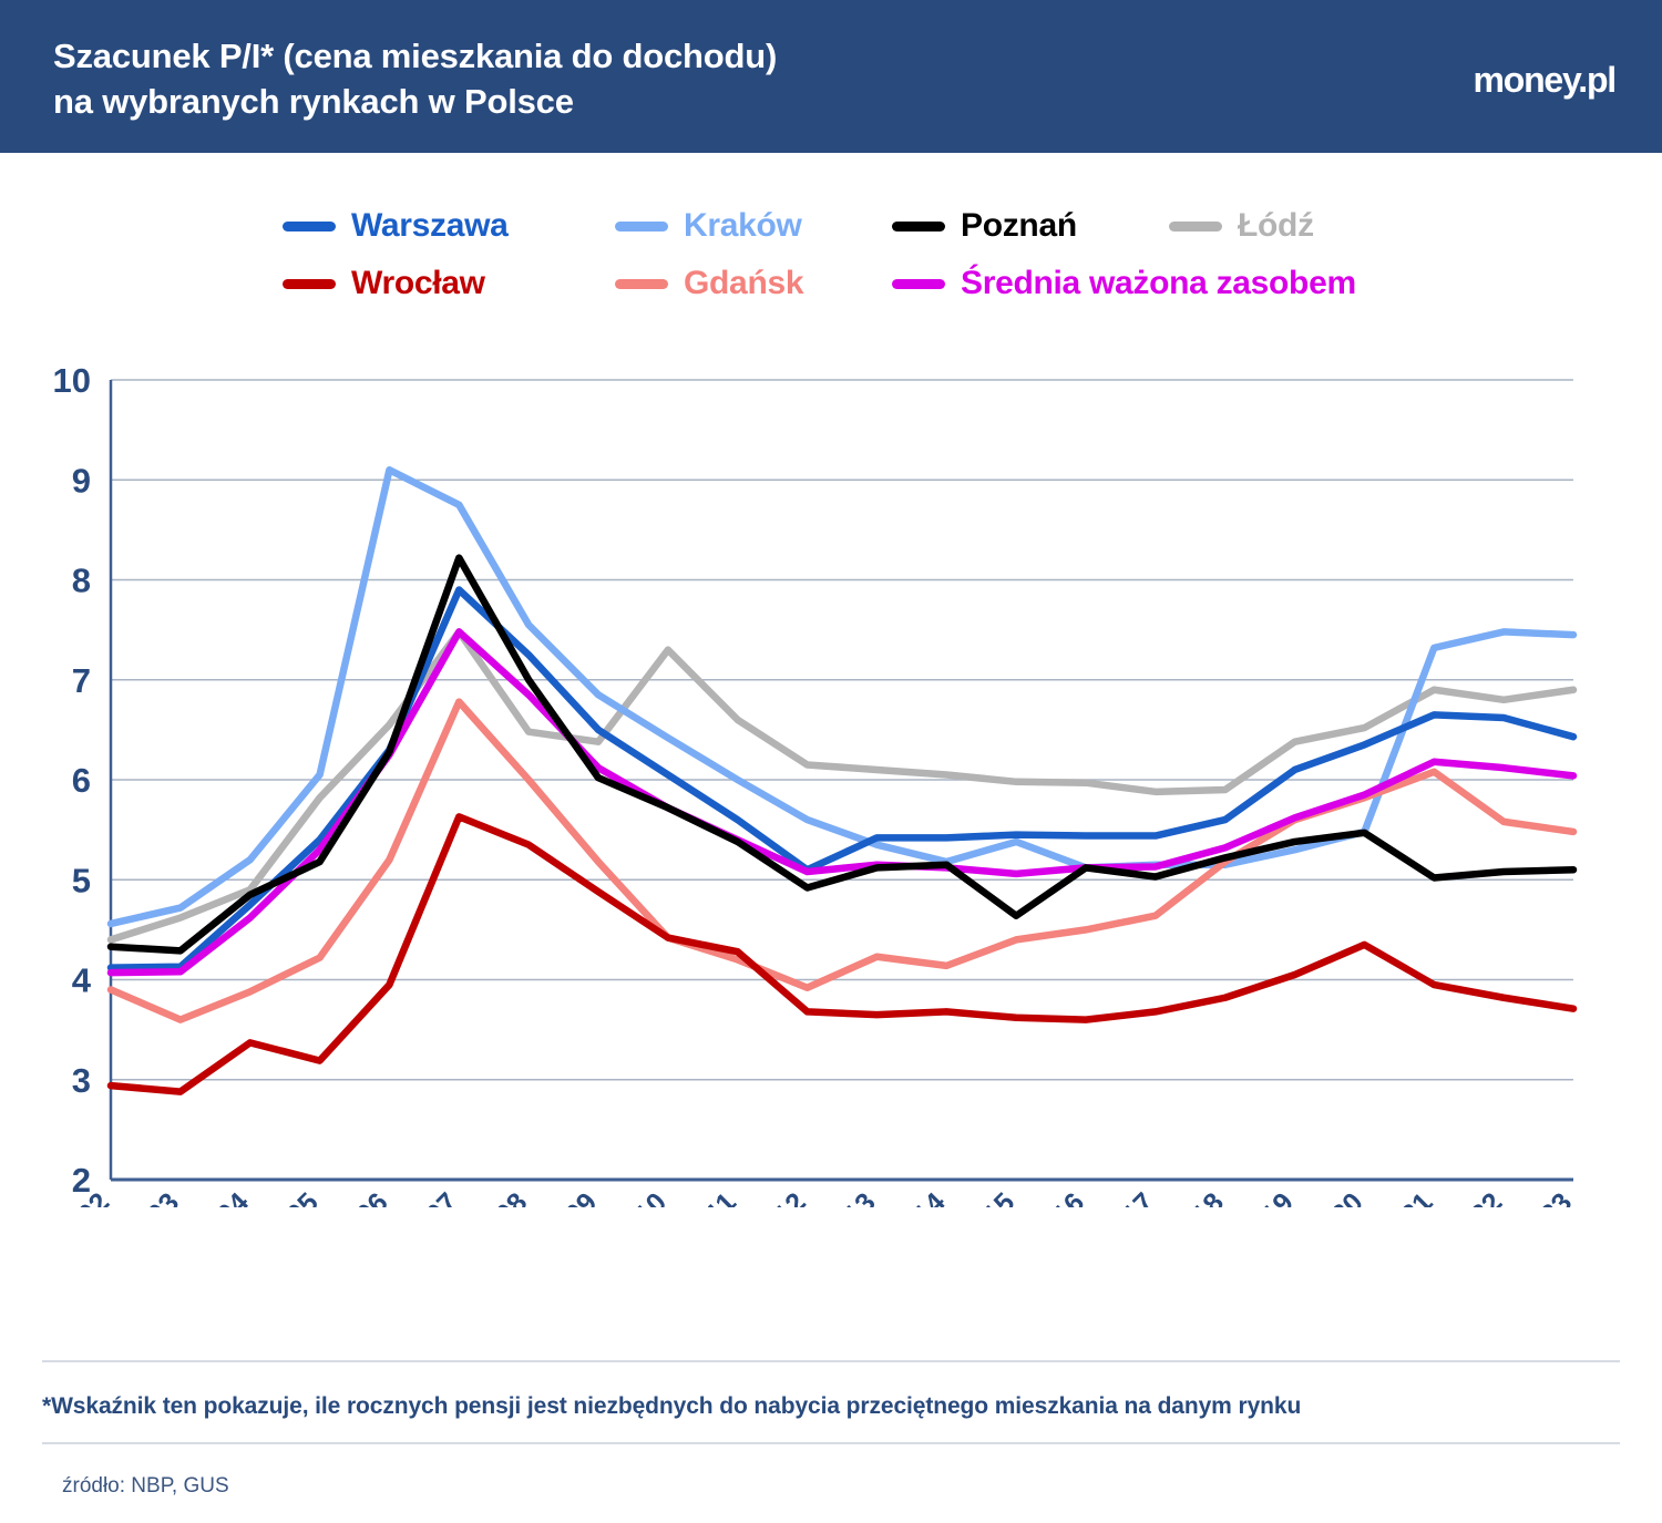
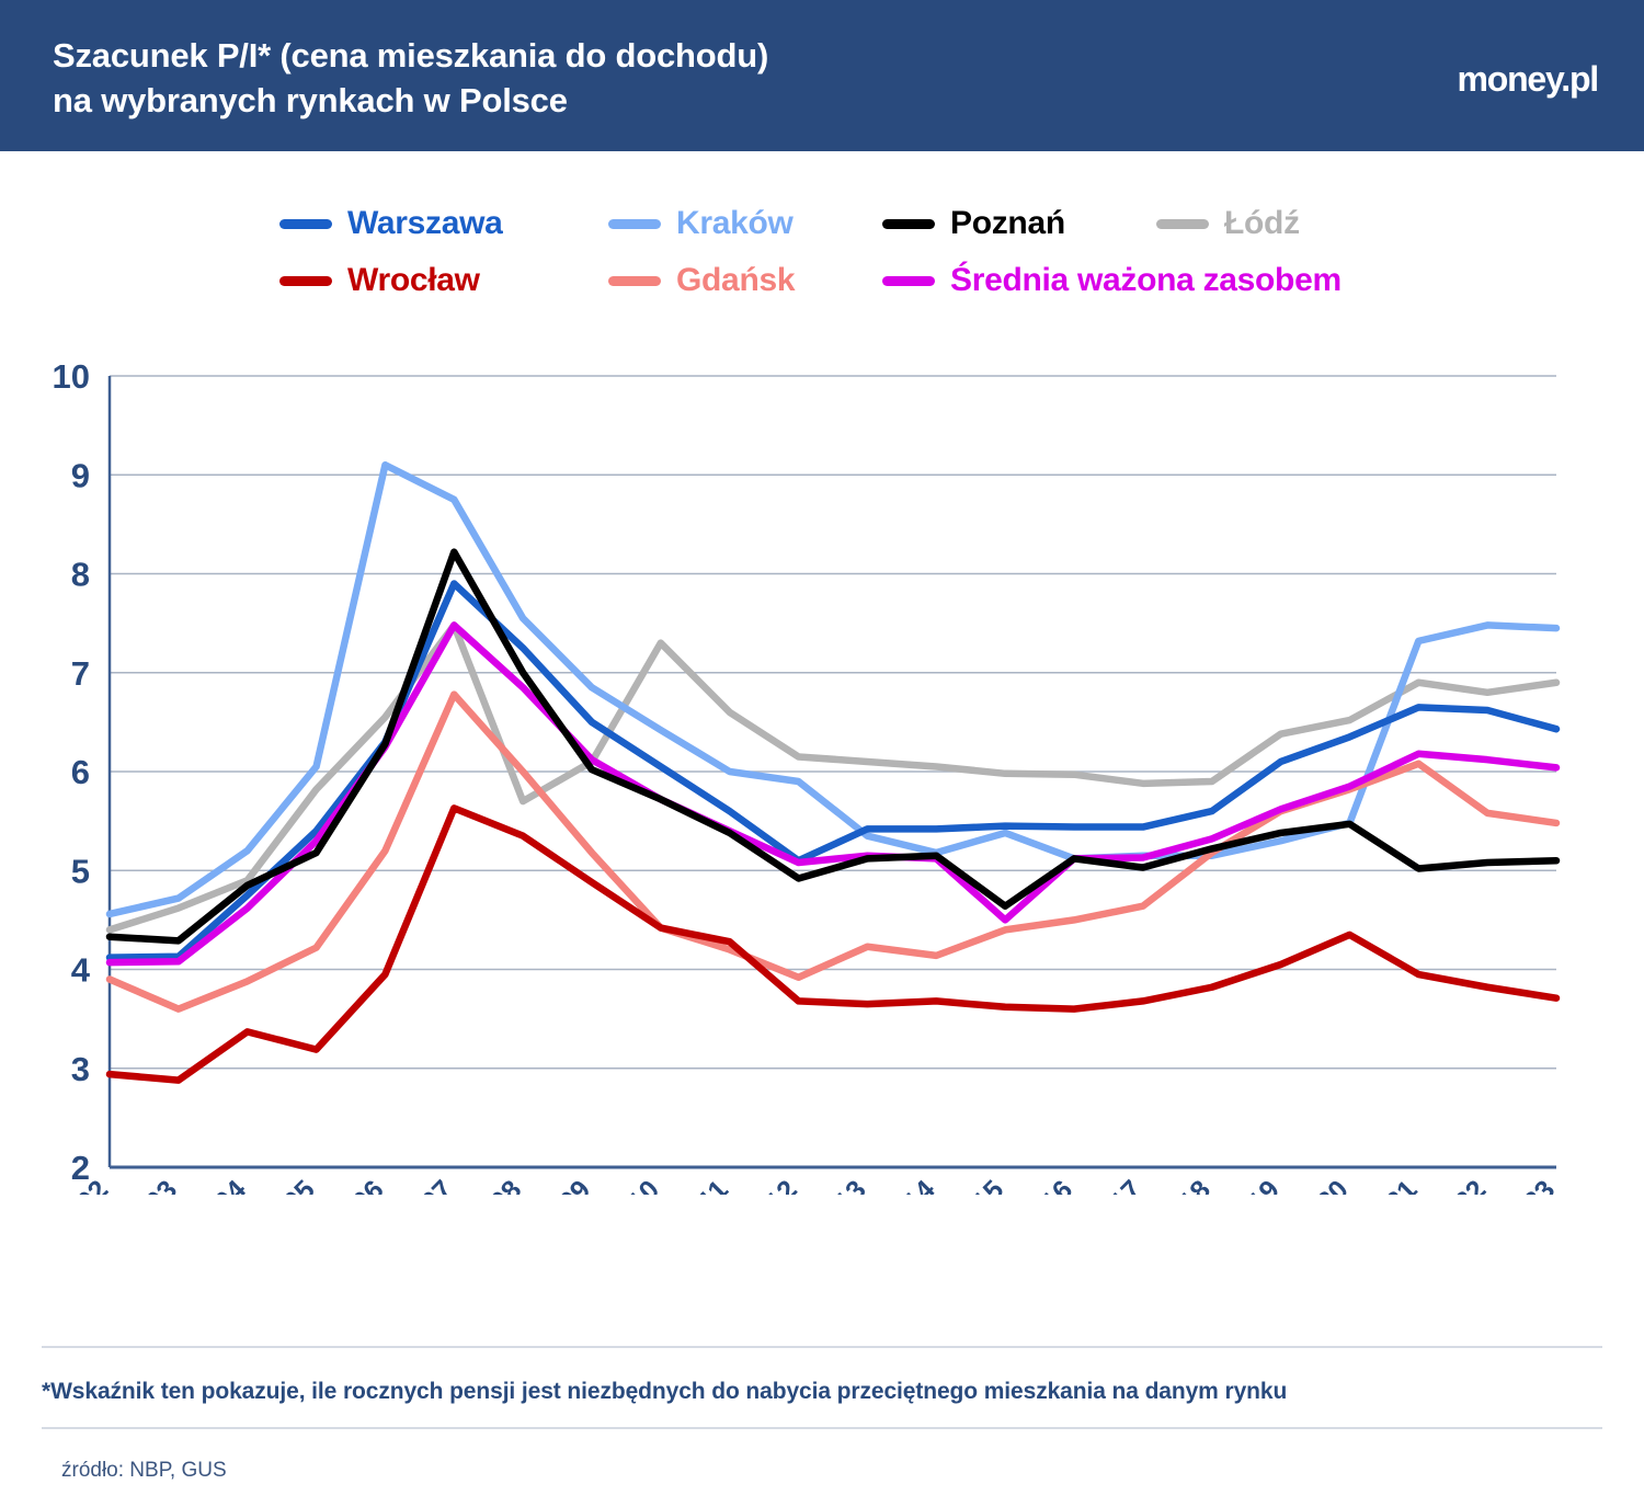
Łódź/2008: 6.5 -> 5.7
Łódź/2009: 6.4 -> 6.1
Kraków/2012: 5.6 -> 5.9
Średnia ważona zasobem/2015: 5.1 -> 4.5
